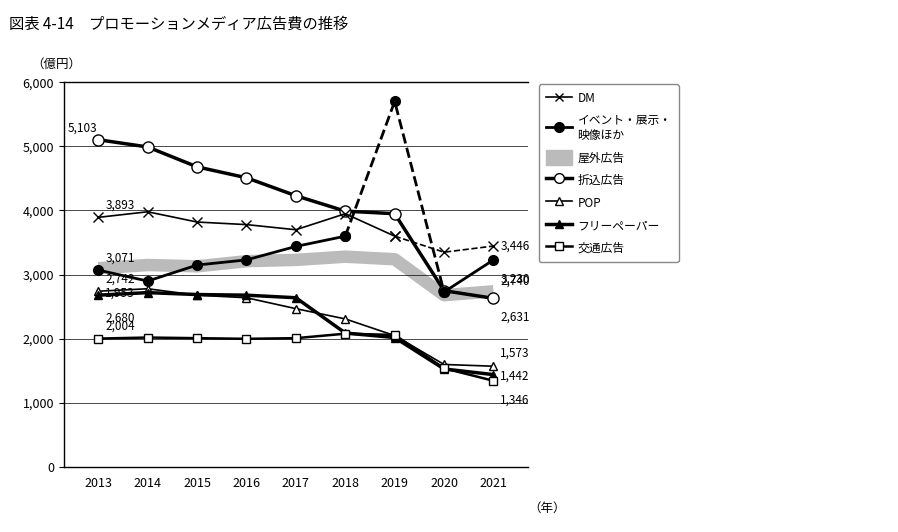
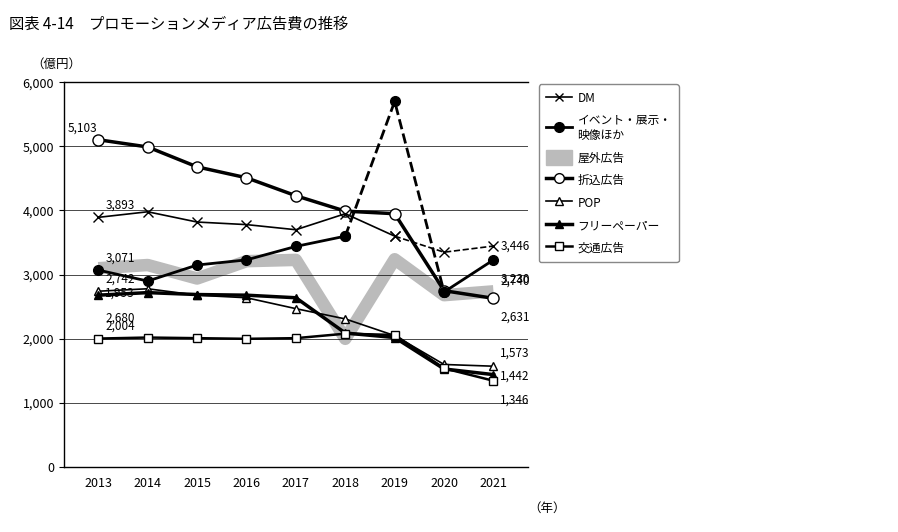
屋外広告/2015: 3,130 -> 2,940
屋外広告/2018: 3,280 -> 2,000
